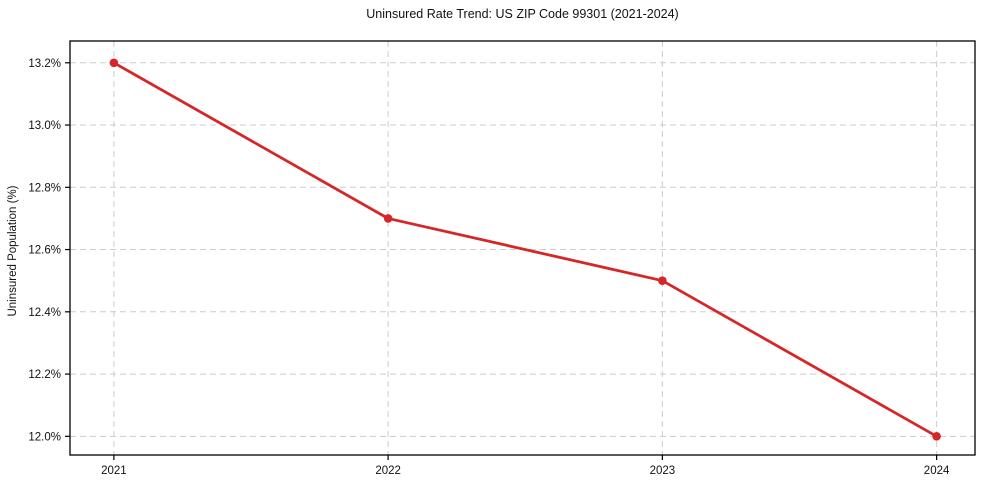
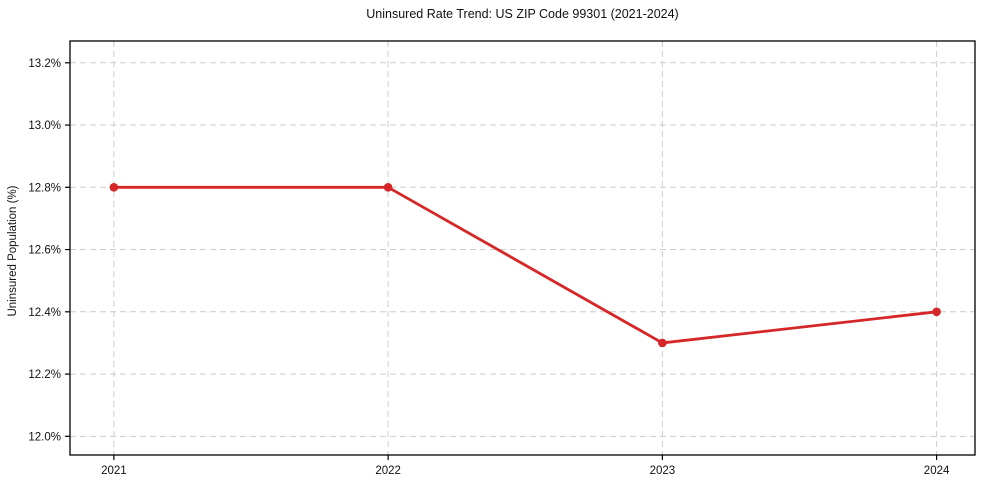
2021: 13.2% -> 12.8%
2022: 12.7% -> 12.8%
2023: 12.5% -> 12.3%
2024: 12.0% -> 12.4%
